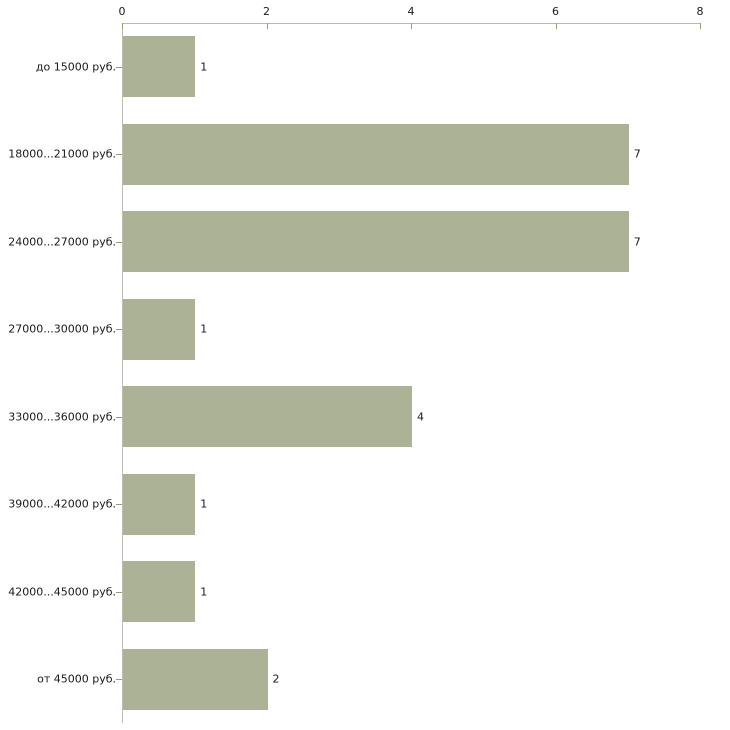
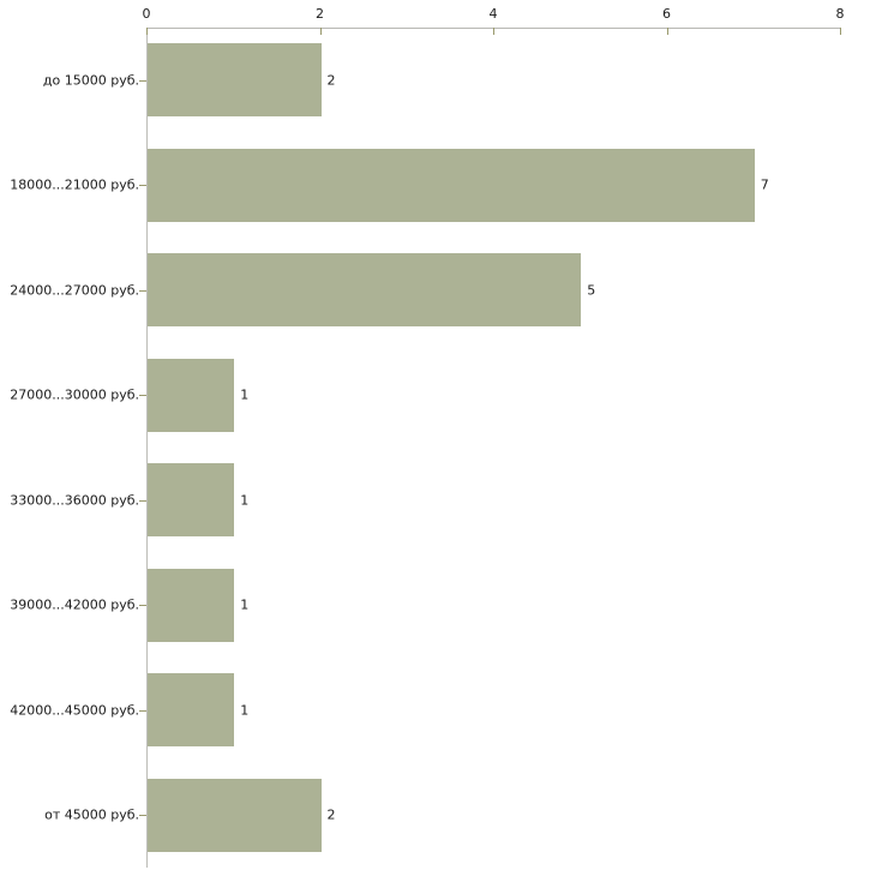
до 15000 руб.: 1 -> 2
24000...27000 руб.: 7 -> 5
33000...36000 руб.: 4 -> 1
